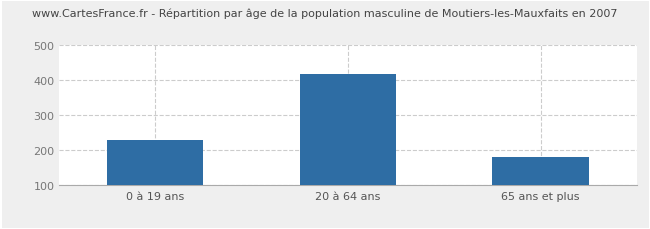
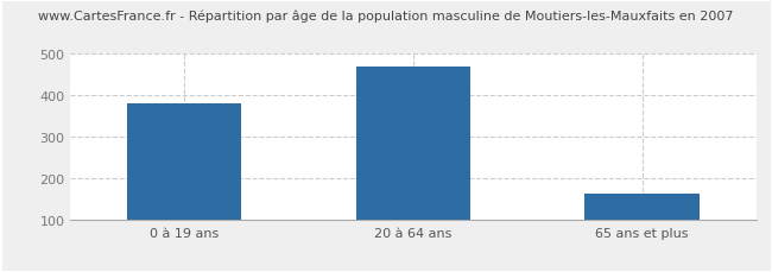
0 à 19 ans: 228 -> 380
20 à 64 ans: 418 -> 470
65 ans et plus: 182 -> 165
